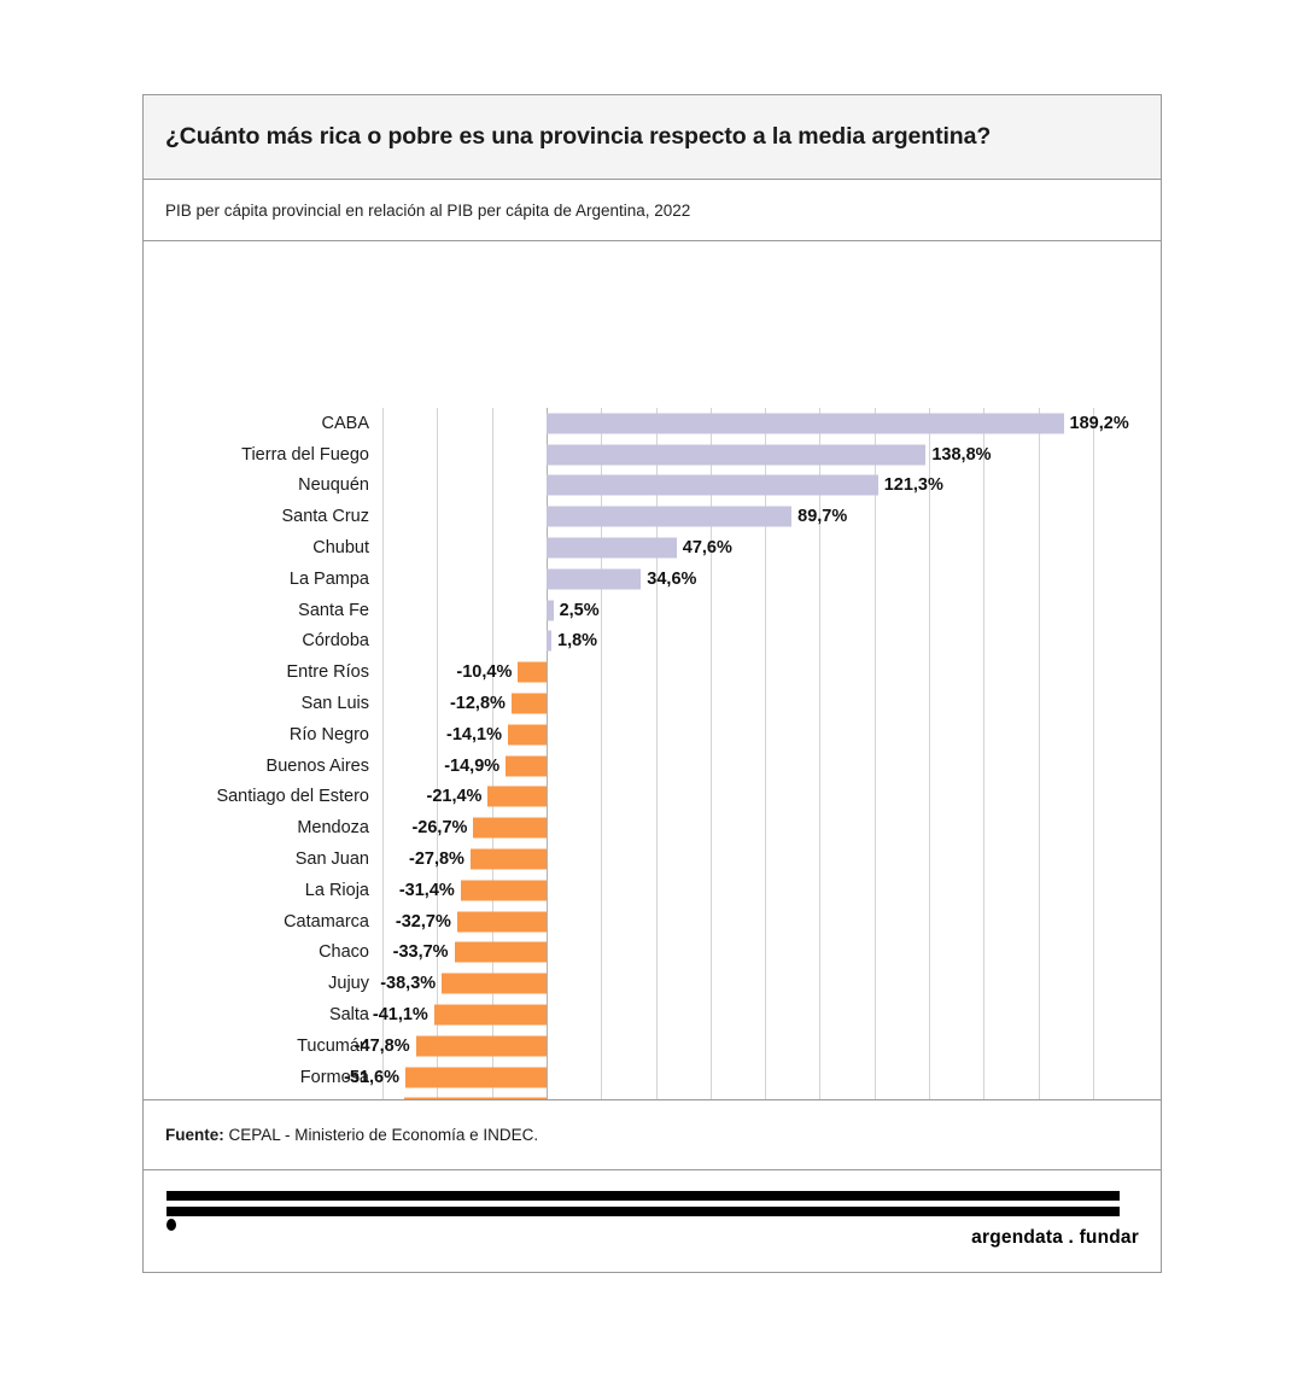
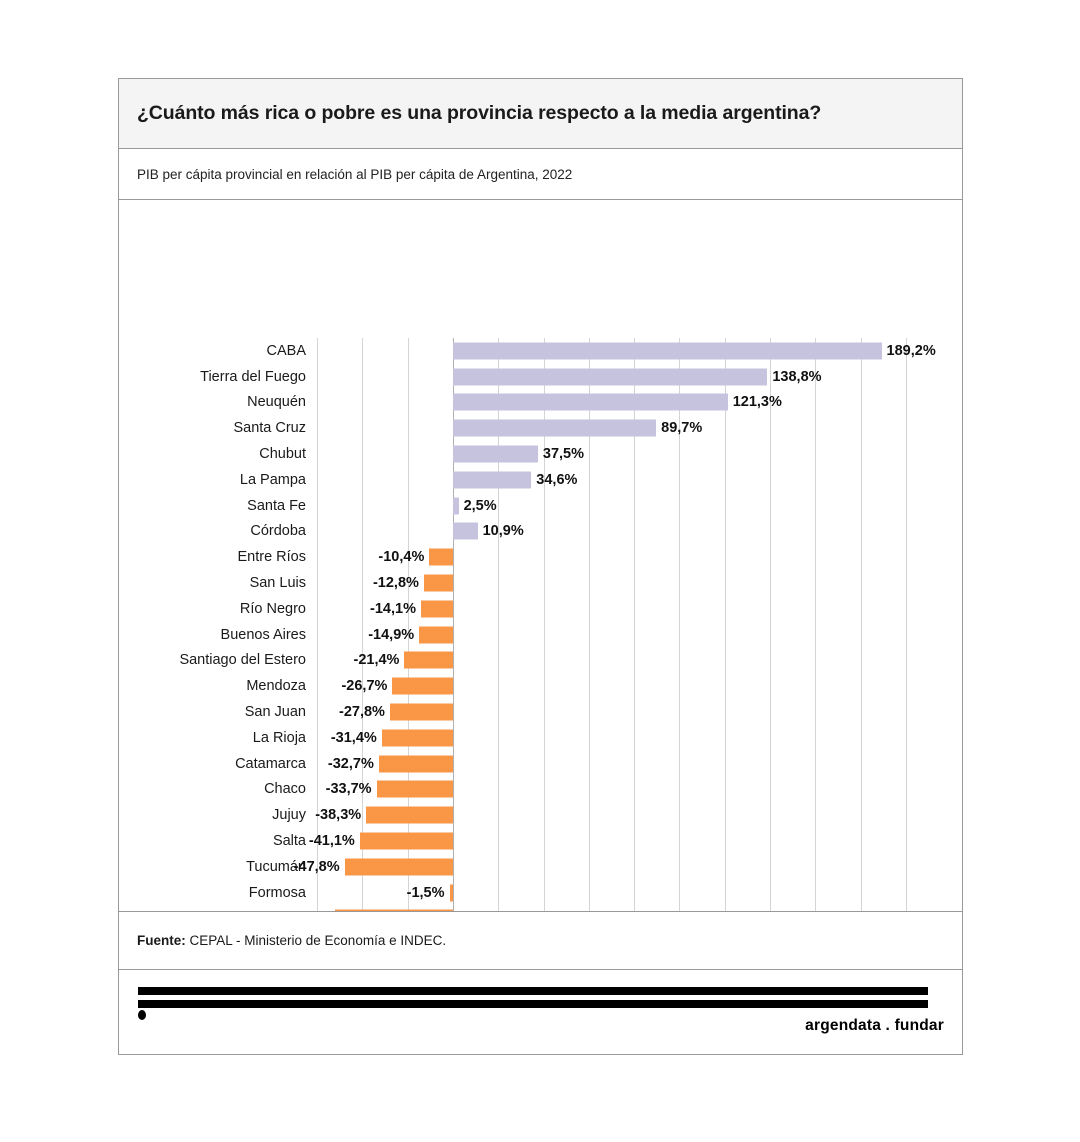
Chubut: 47,6% -> 37,5%
Córdoba: 1,8% -> 10,9%
Formosa: -51,6% -> -1,5%
